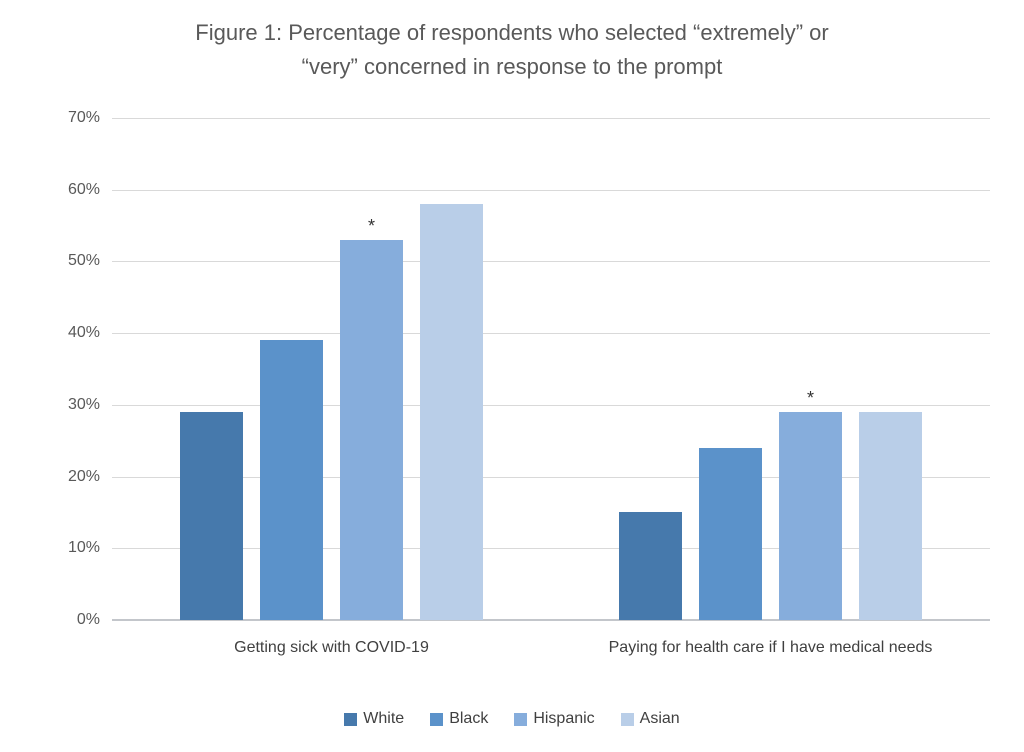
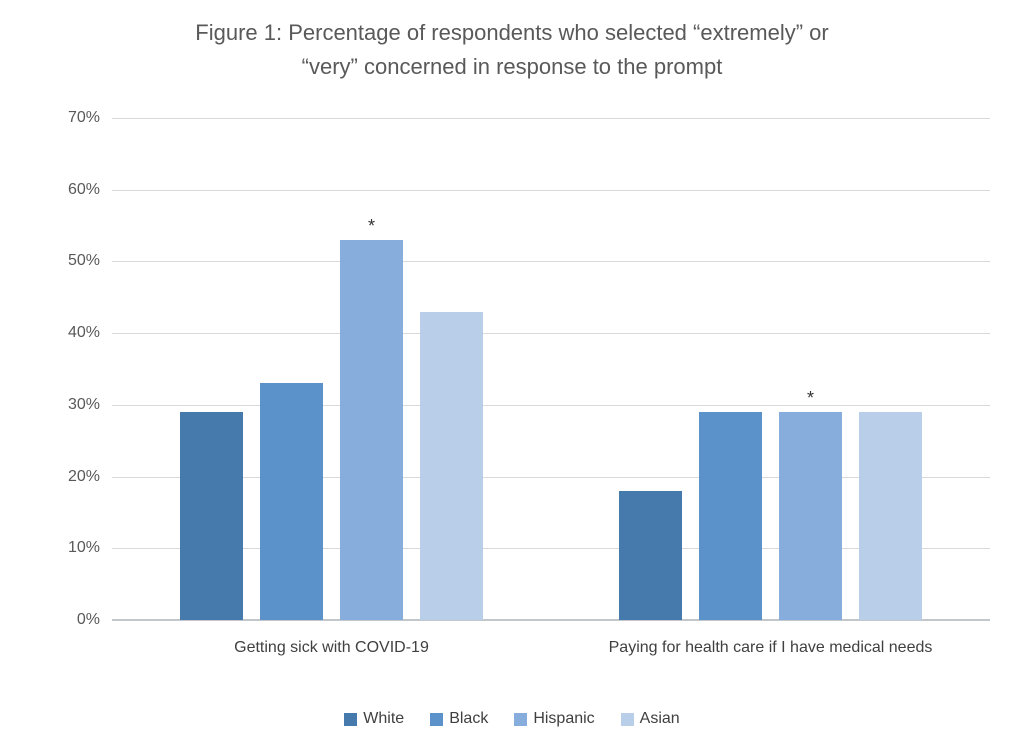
Black/Getting sick with COVID-19: 39% -> 33%
Asian/Getting sick with COVID-19: 58% -> 43%
White/Paying for health care if I have medical needs: 15% -> 18%
Black/Paying for health care if I have medical needs: 24% -> 29%
